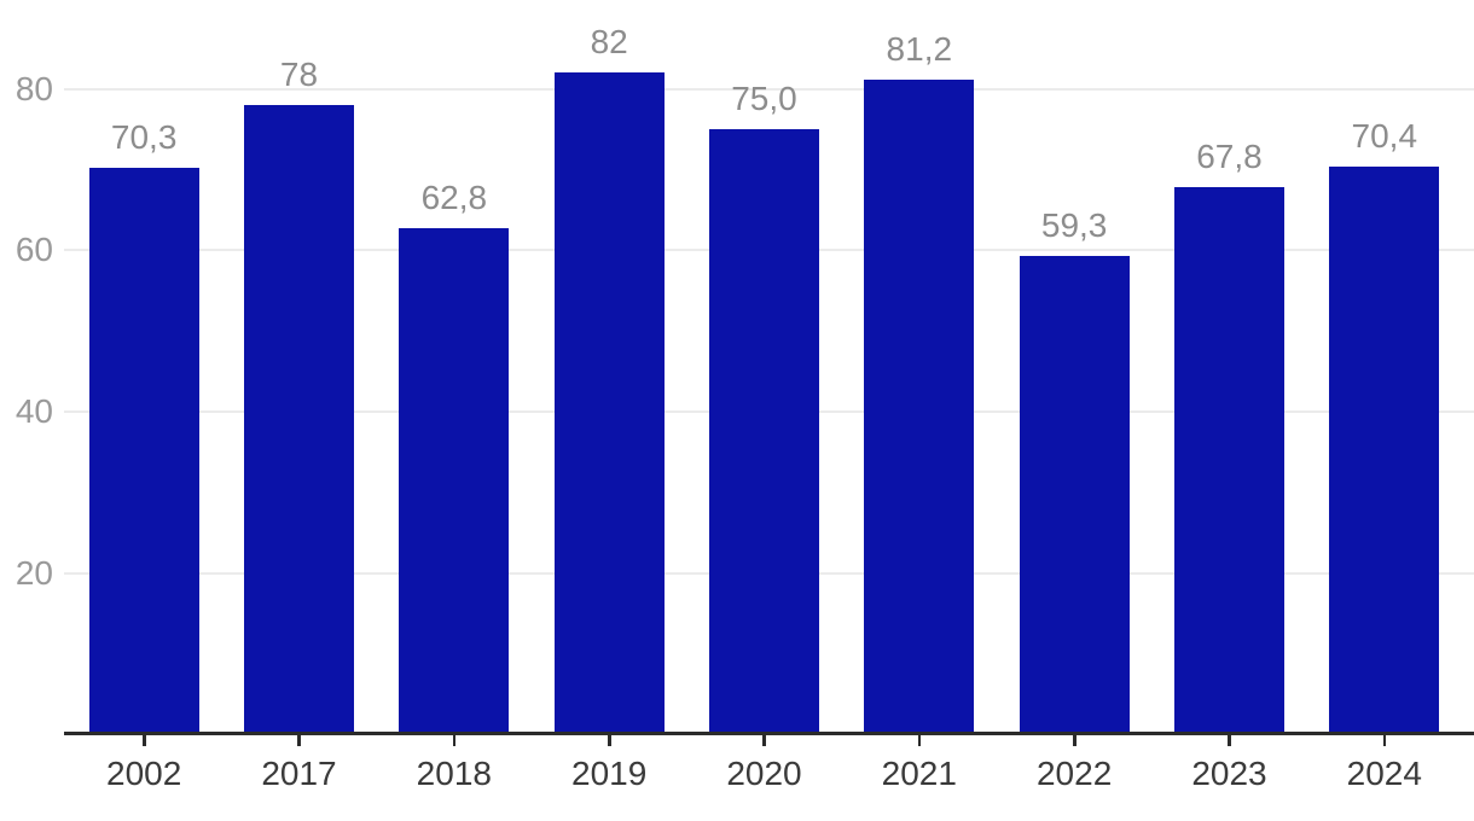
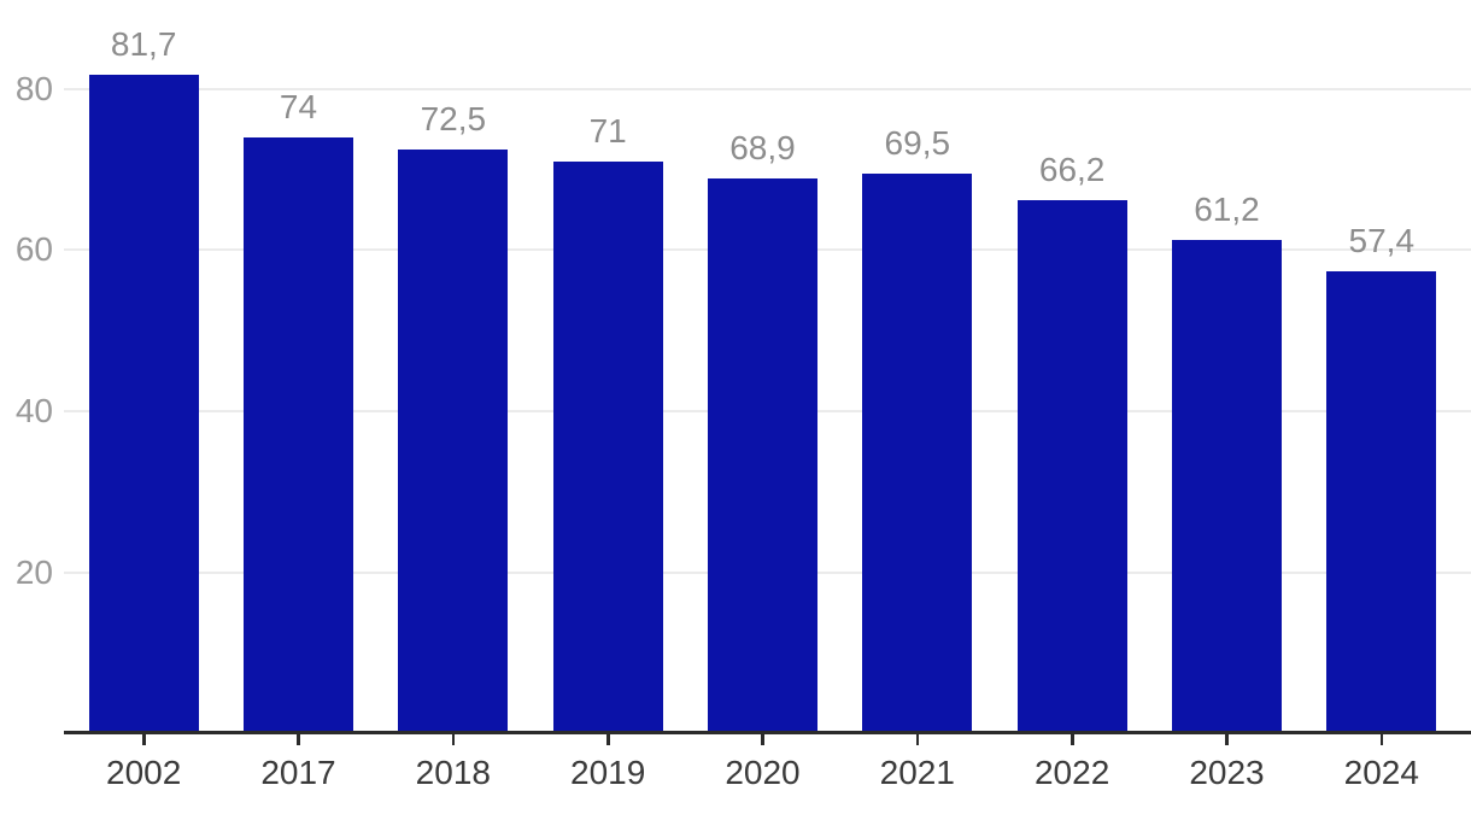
2002: 70,3 -> 81,7
2017: 78 -> 74
2018: 62,8 -> 72,5
2019: 82 -> 71
2020: 75,0 -> 68,9
2021: 81,2 -> 69,5
2022: 59,3 -> 66,2
2023: 67,8 -> 61,2
2024: 70,4 -> 57,4
